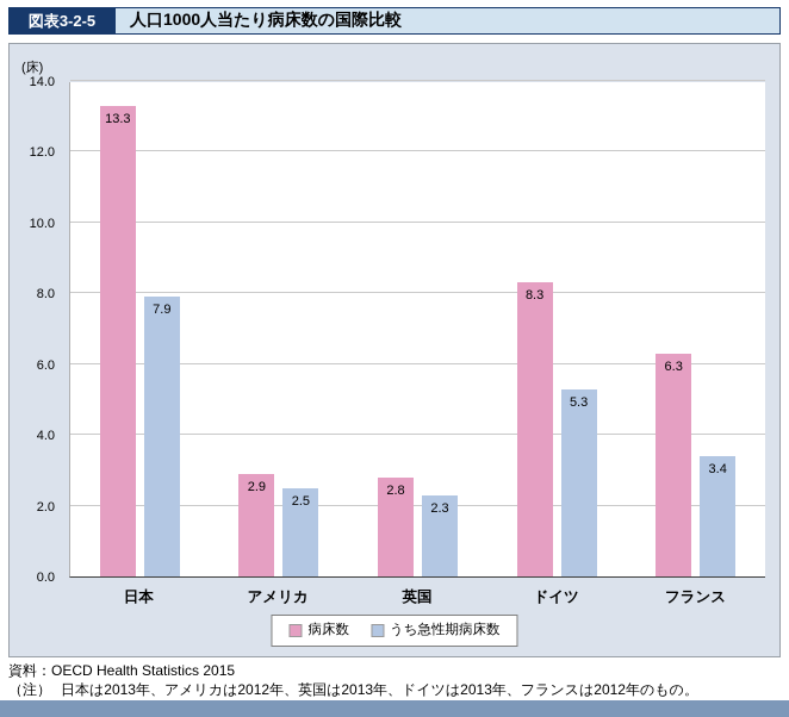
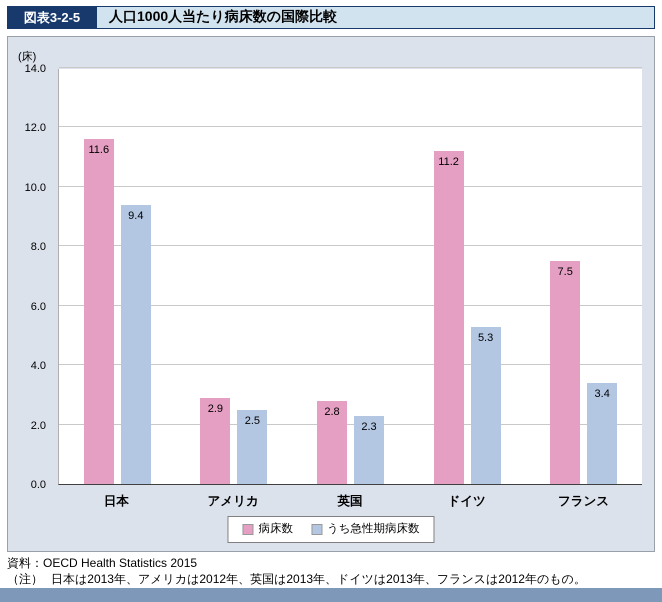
病床数/日本: 13.3 -> 11.6
うち急性期病床数/日本: 7.9 -> 9.4
病床数/ドイツ: 8.3 -> 11.2
病床数/フランス: 6.3 -> 7.5
